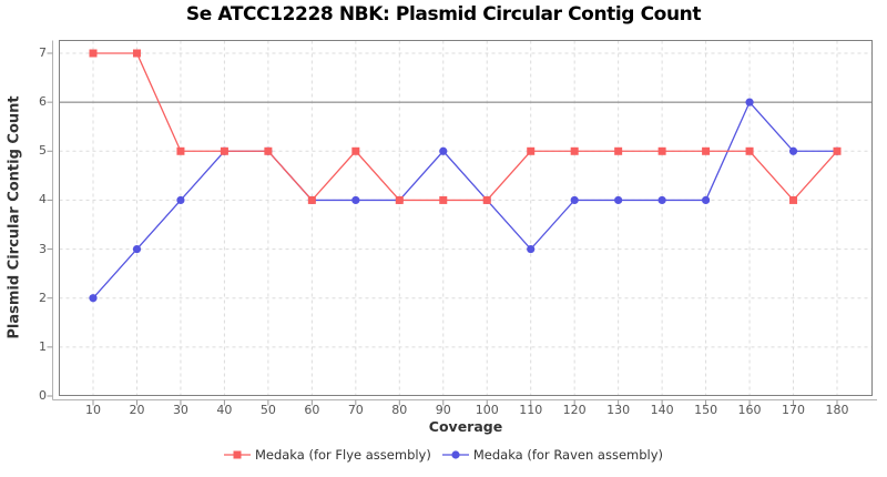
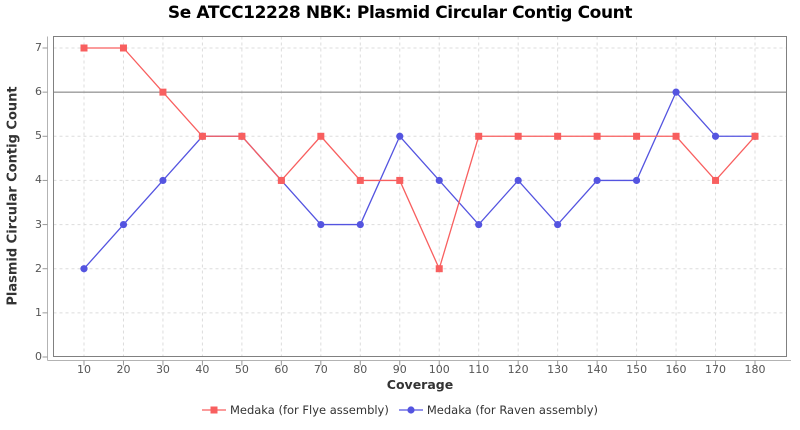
Medaka (for Flye assembly)/30: 5 -> 6
Medaka (for Raven assembly)/70: 4 -> 3
Medaka (for Raven assembly)/80: 4 -> 3
Medaka (for Flye assembly)/100: 4 -> 2
Medaka (for Raven assembly)/130: 4 -> 3
